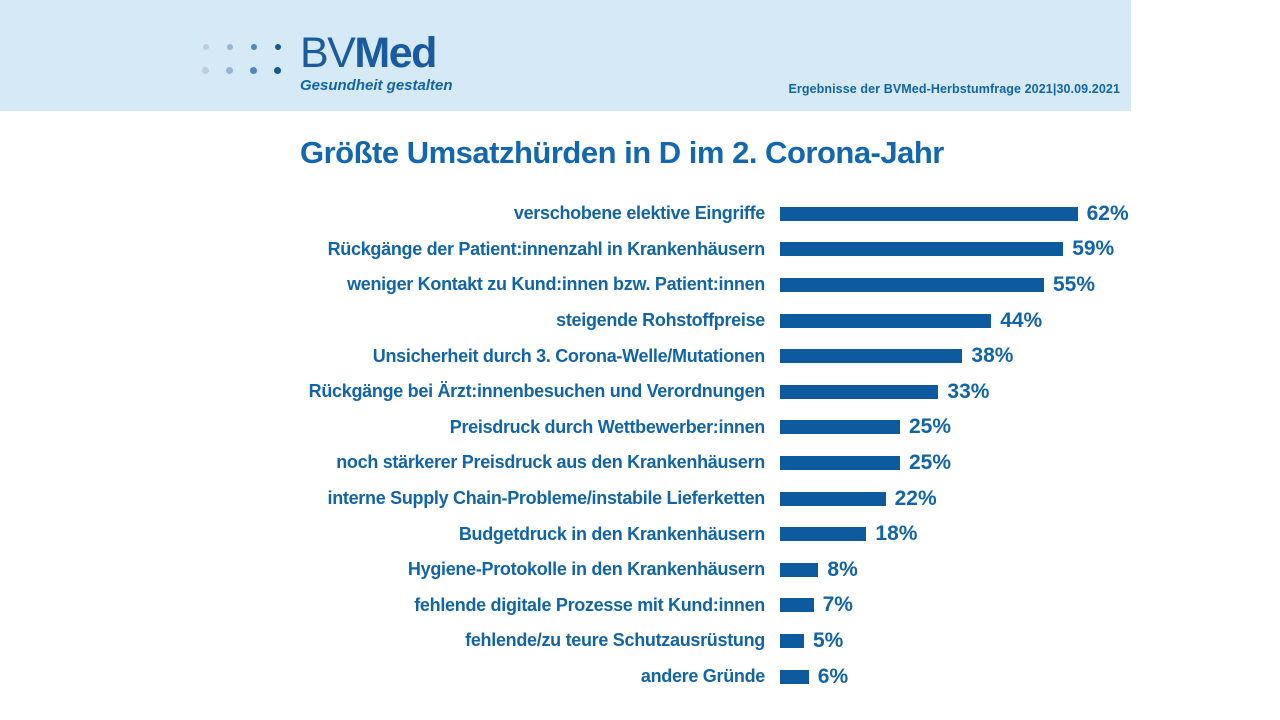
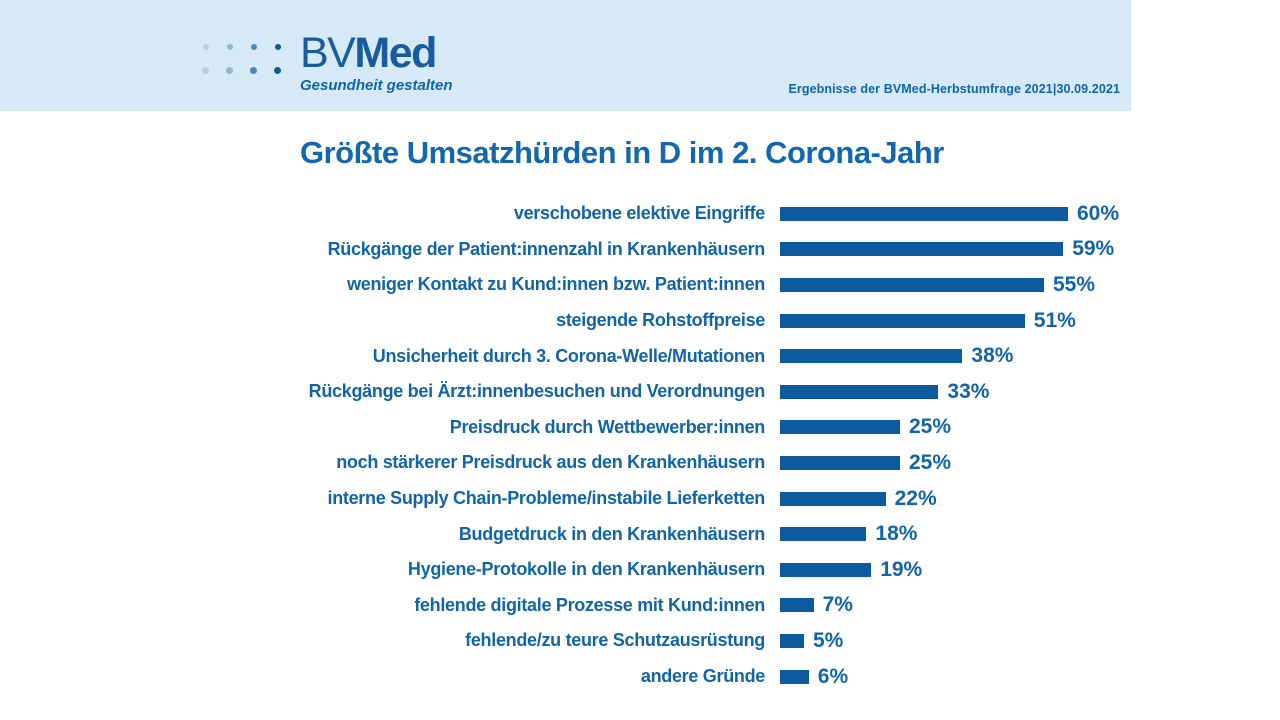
verschobene elektive Eingriffe: 62% -> 60%
steigende Rohstoffpreise: 44% -> 51%
Hygiene-Protokolle in den Krankenhäusern: 8% -> 19%
